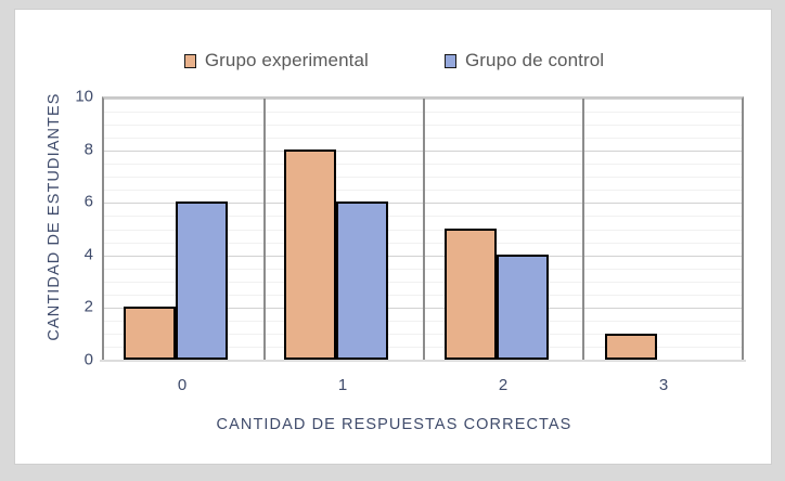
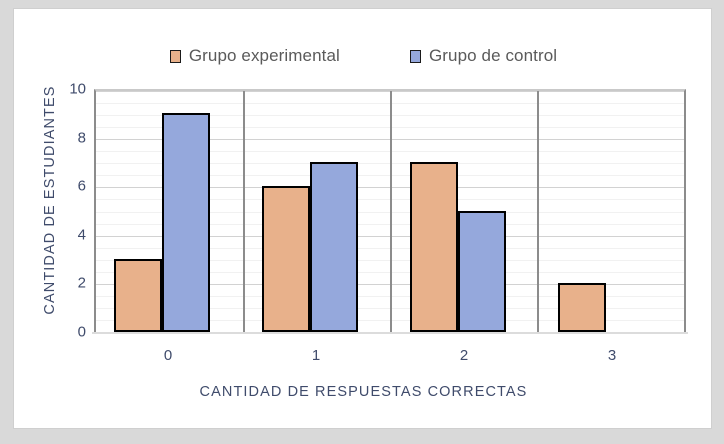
Grupo experimental/0: 2 -> 3
Grupo de control/0: 6 -> 9
Grupo experimental/1: 8 -> 6
Grupo de control/1: 6 -> 7
Grupo experimental/2: 5 -> 7
Grupo de control/2: 4 -> 5
Grupo experimental/3: 1 -> 2
